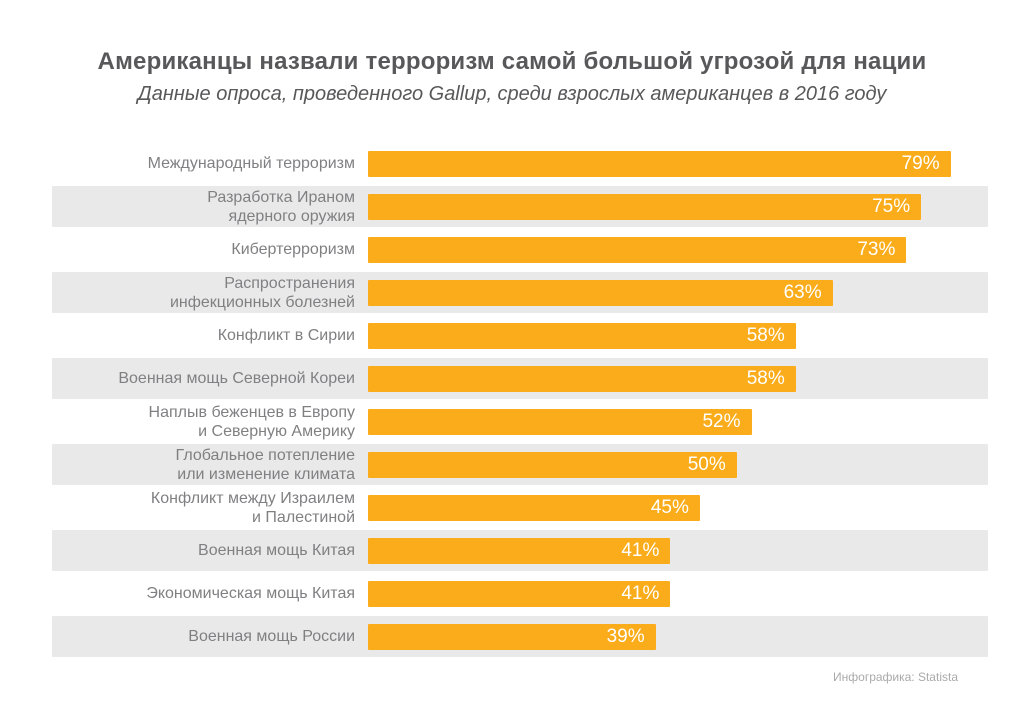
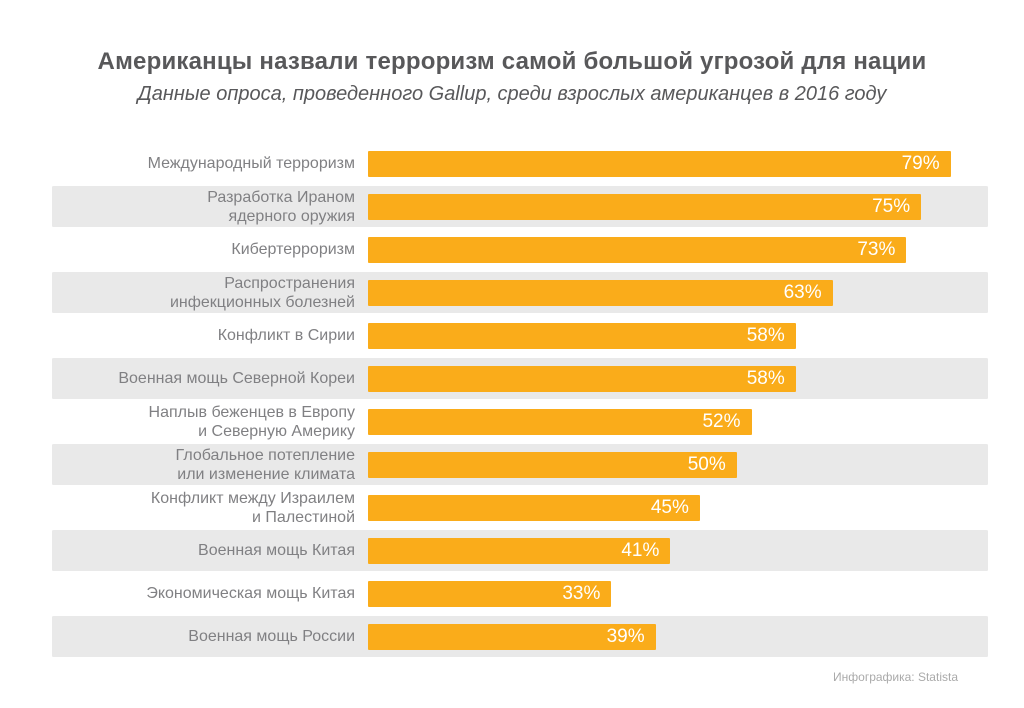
Экономическая мощь Китая: 41% -> 33%
